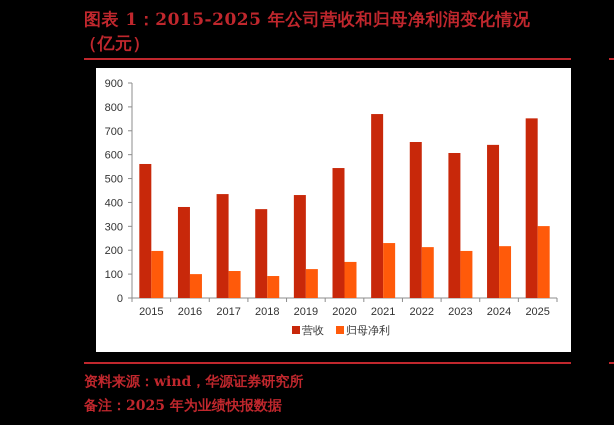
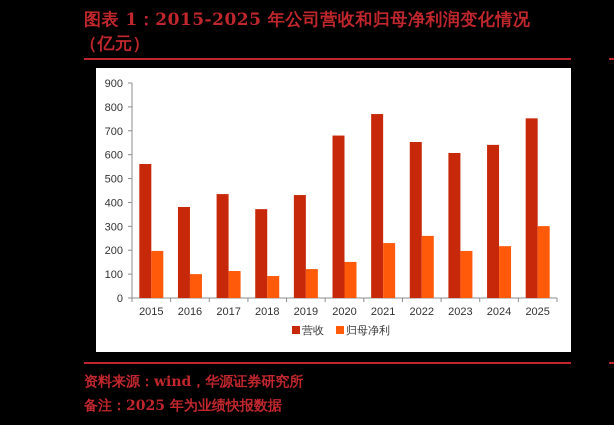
营收/2020: 540 -> 680
归母净利/2022: 210 -> 260
